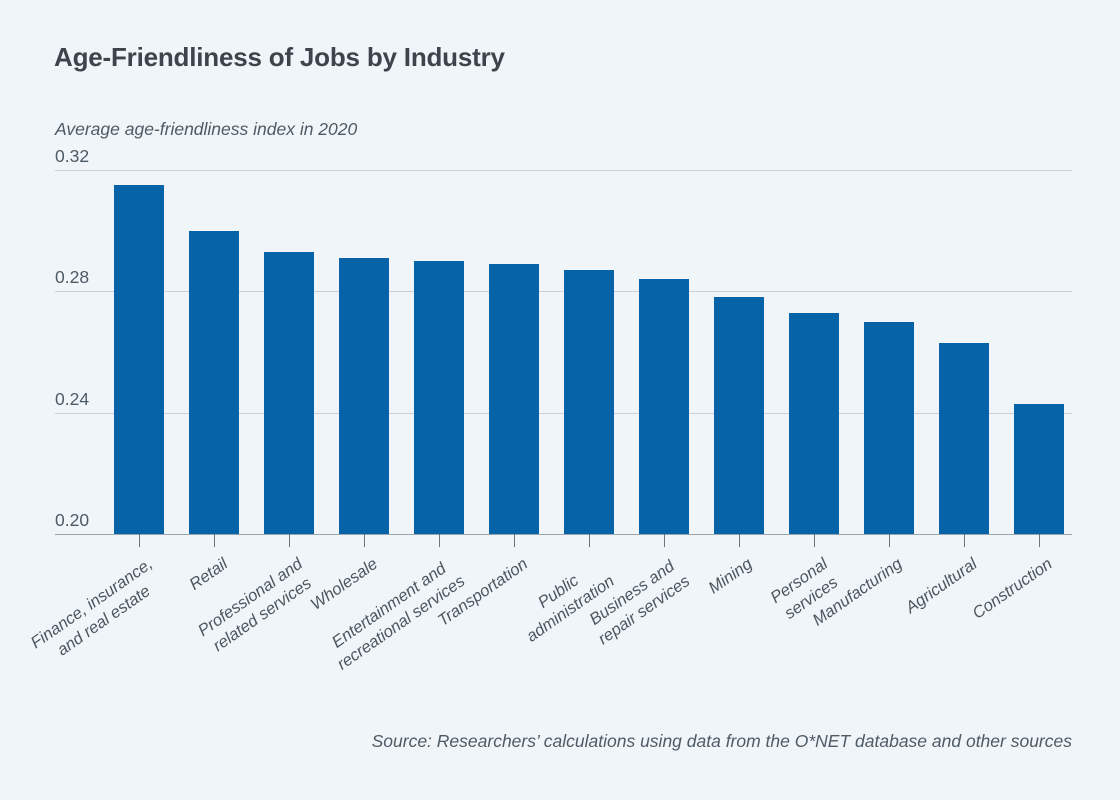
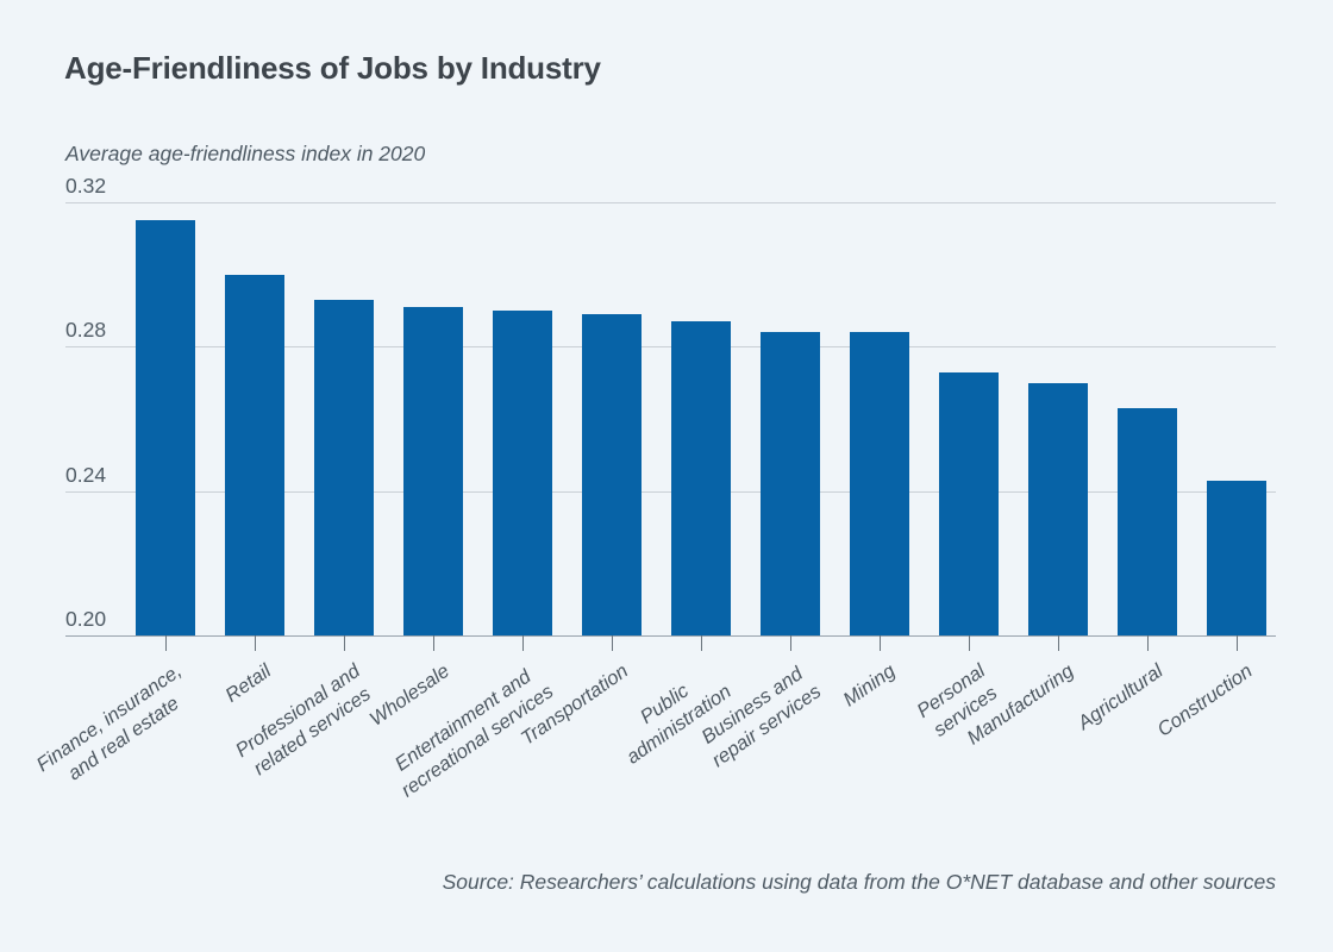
Mining: 0.278 -> 0.284
